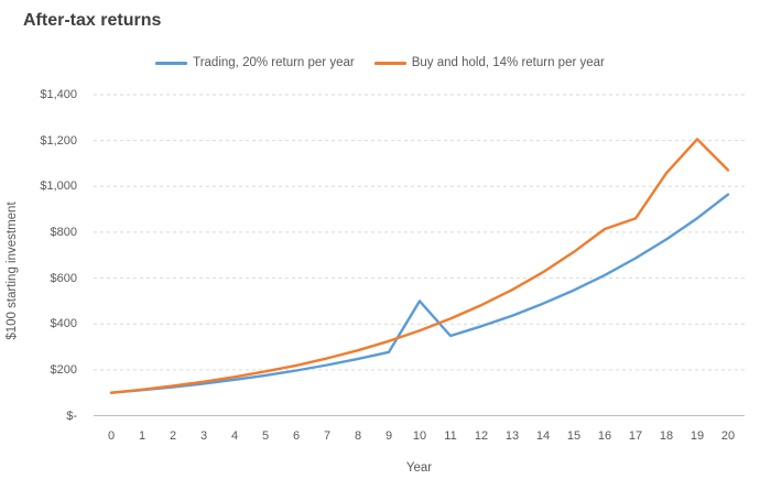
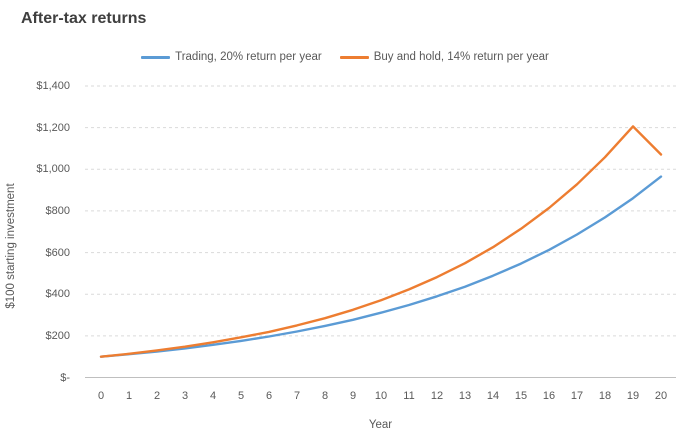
Trading, 20% return per year/10: $500 -> $310
Buy and hold, 14% return per year/17: $860 -> $930
